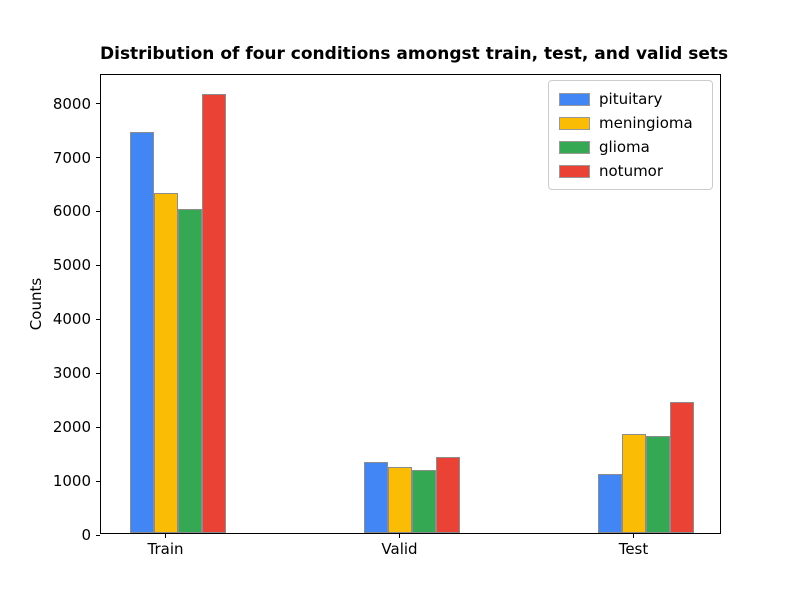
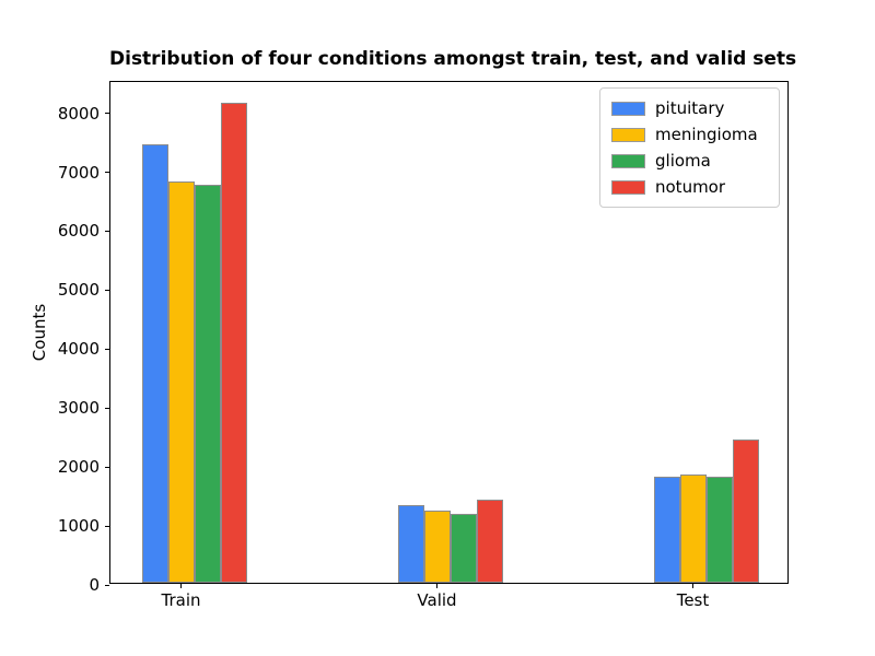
meningioma/Train: 6300 -> 6800
glioma/Train: 6000 -> 6800
pituitary/Test: 1100 -> 1800
